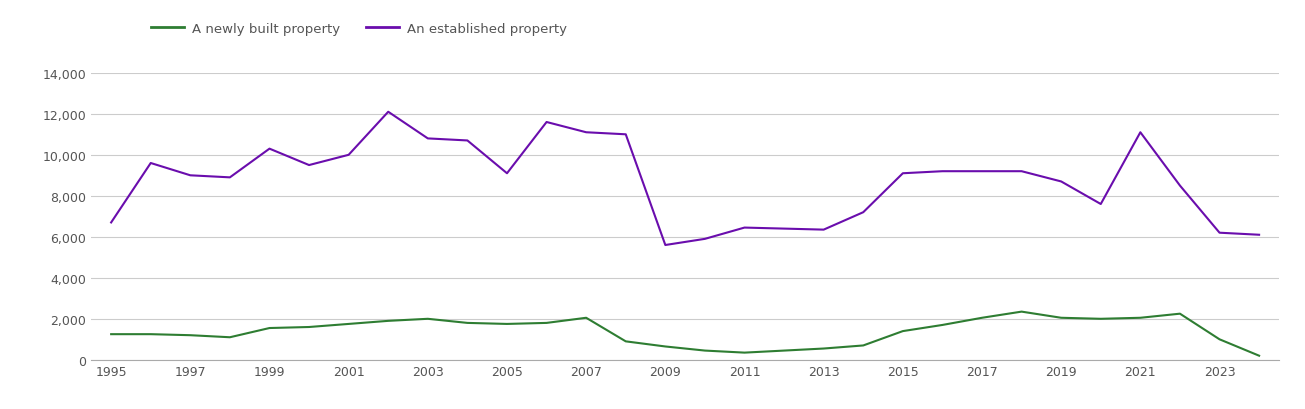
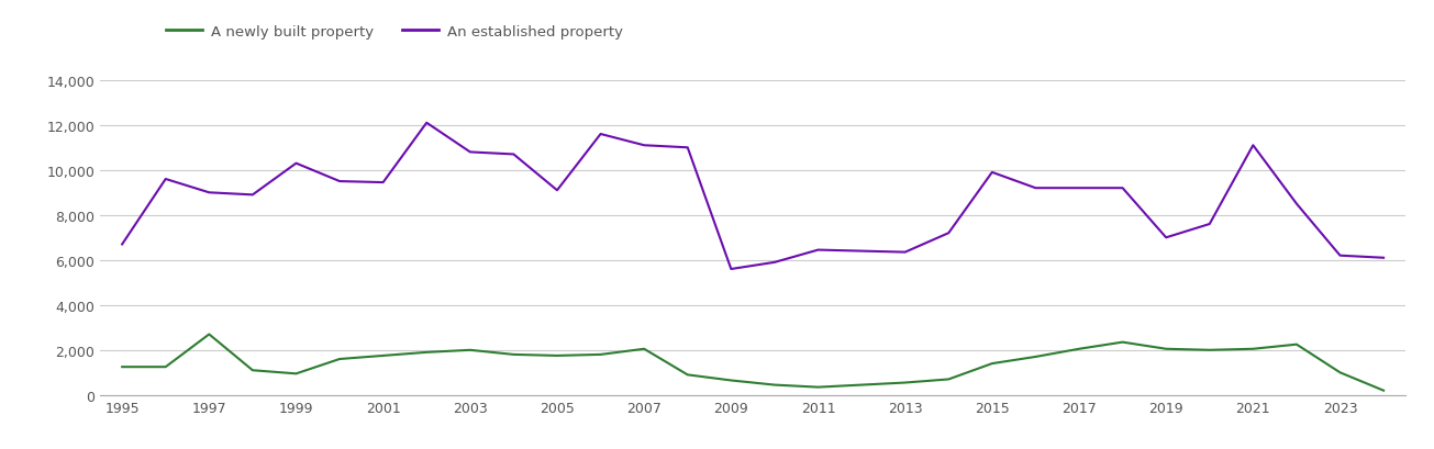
A newly built property/1997: 1,200 -> 2,700
A newly built property/1999: 1,550 -> 950
An established property/2001: 10,000 -> 9,450
An established property/2015: 9,100 -> 9,900
An established property/2019: 8,700 -> 7,000
